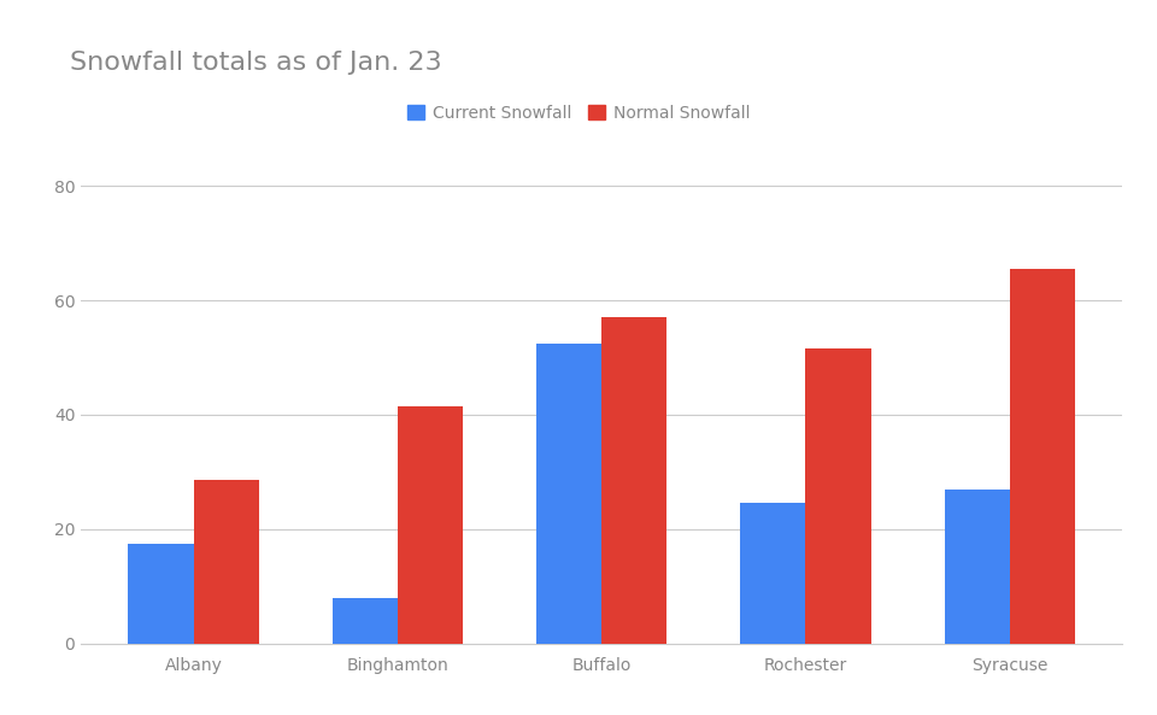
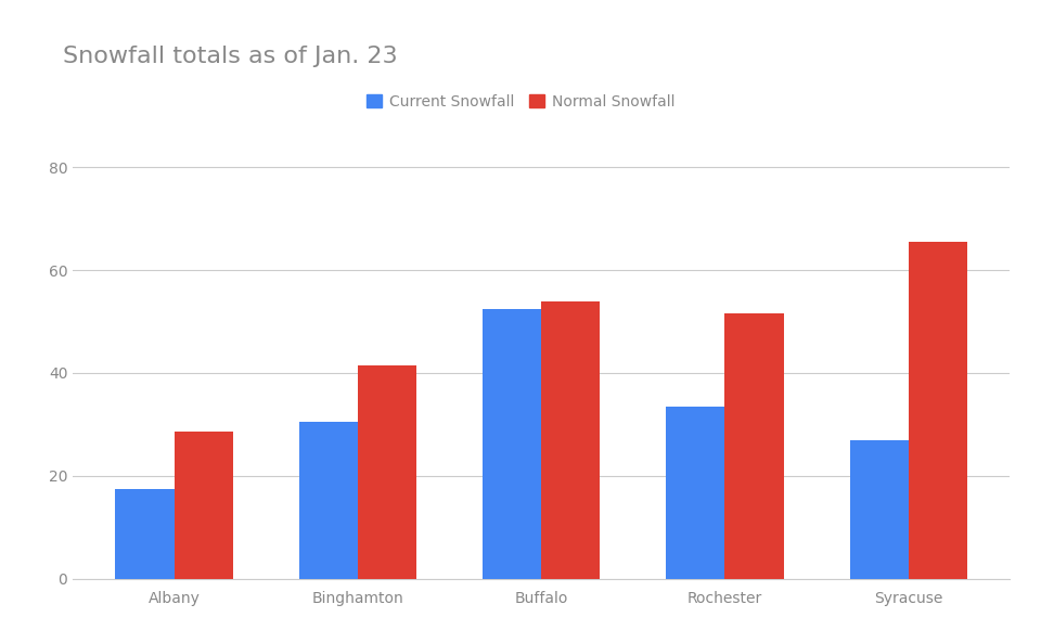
Current Snowfall/Binghamton: 8.0 -> 30.5
Normal Snowfall/Buffalo: 57.0 -> 54.0
Current Snowfall/Rochester: 24.5 -> 33.5
